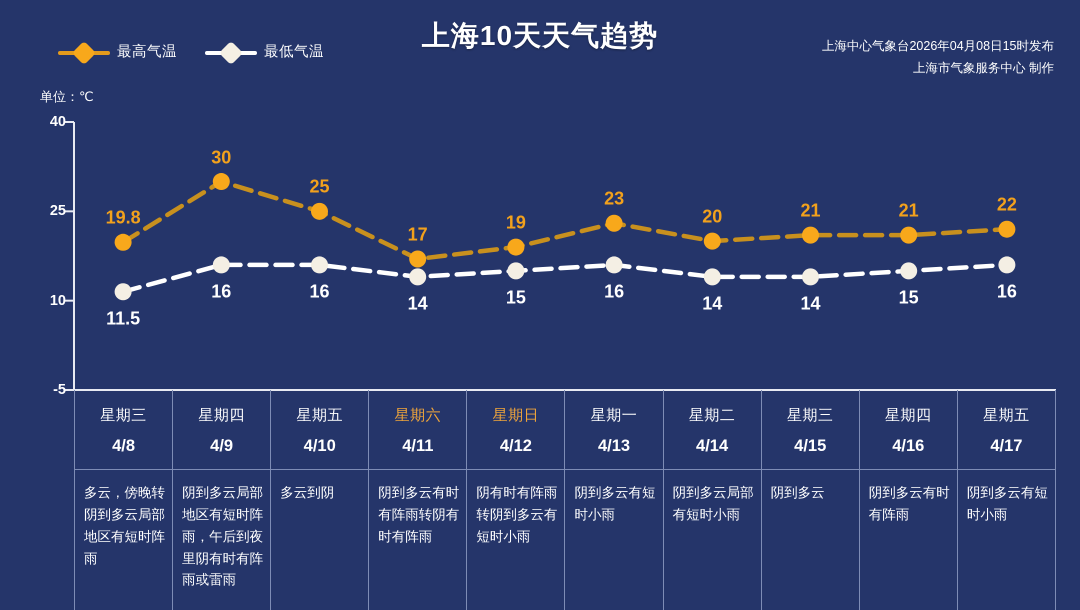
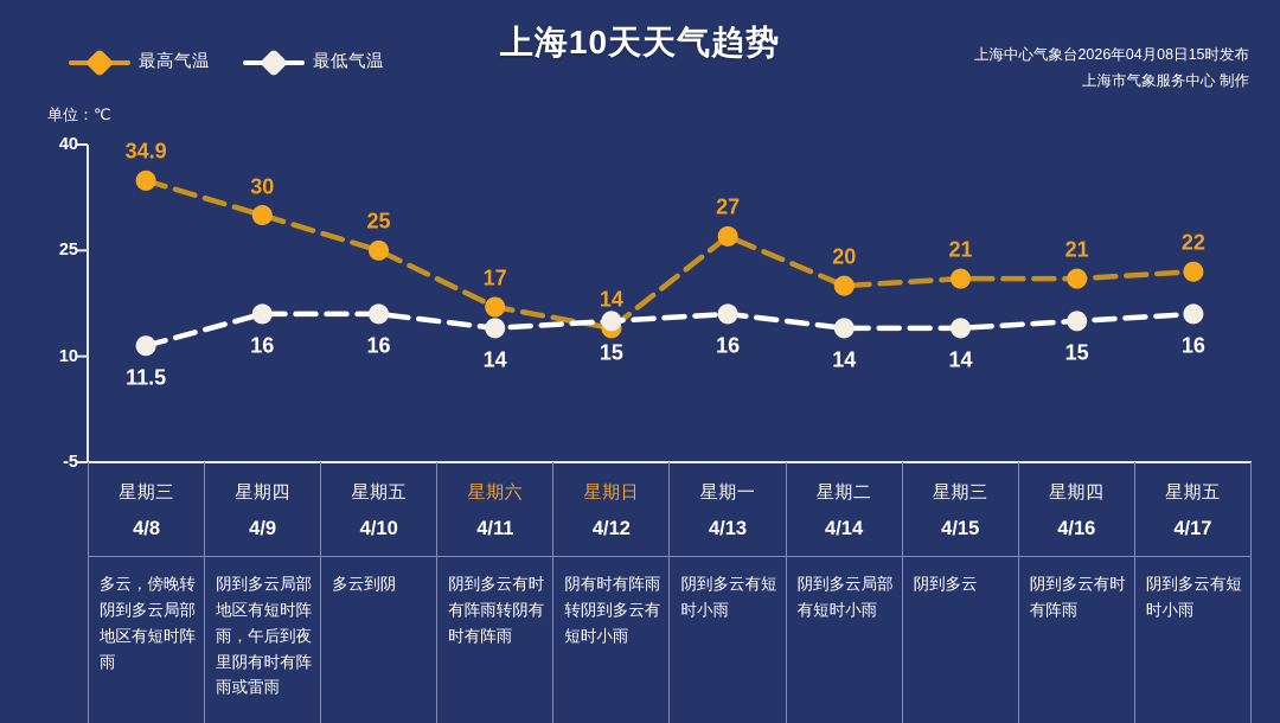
最高气温/4/8: 19.8 -> 34.9
最高气温/4/12: 19 -> 14
最高气温/4/13: 23 -> 27
